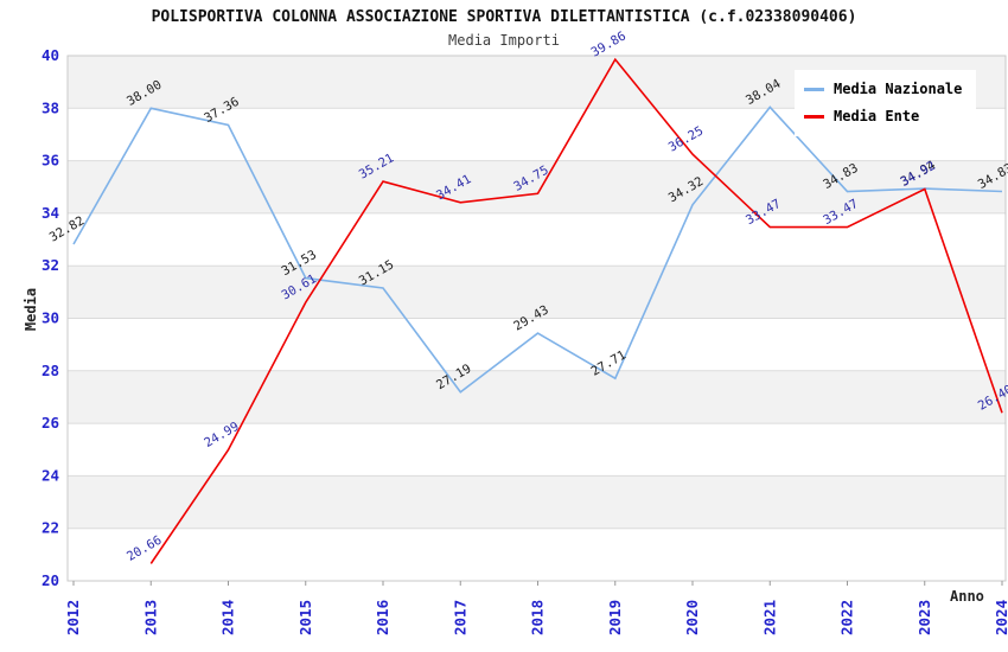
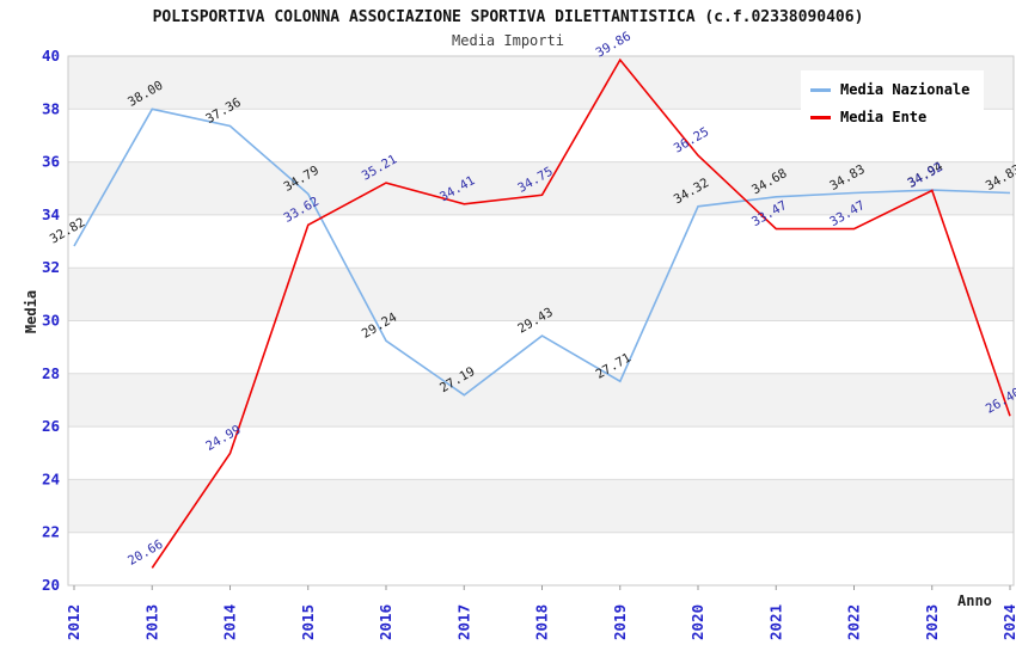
Media Nazionale/2015: 31.53 -> 34.79
Media Ente/2015: 30.61 -> 33.62
Media Nazionale/2016: 31.15 -> 29.24
Media Nazionale/2021: 38.04 -> 34.68
